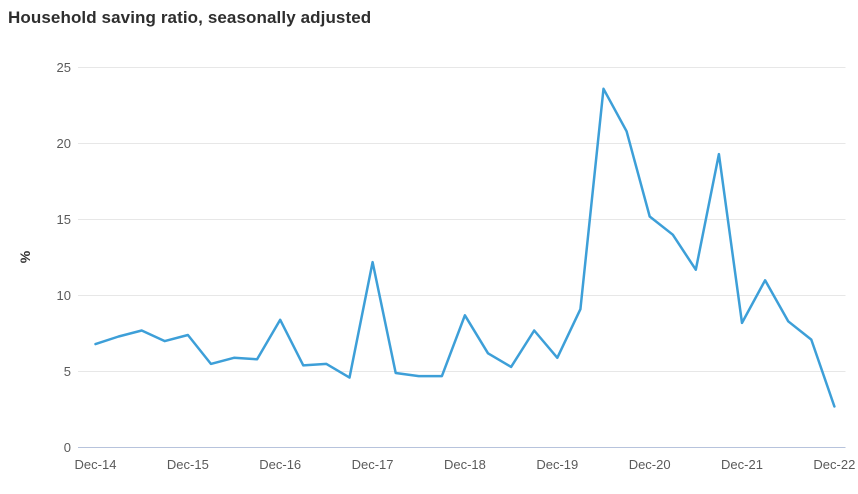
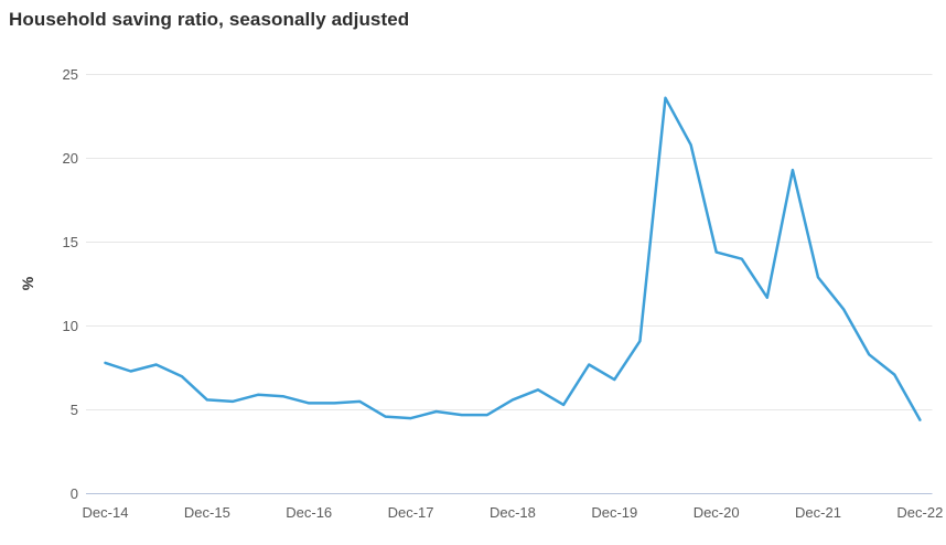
Dec-14: 6.8 -> 7.8
Dec-15: 7.4 -> 5.6
Dec-16: 8.4 -> 5.4
Dec-17: 12.2 -> 4.5
Dec-18: 8.7 -> 5.6
Dec-19: 5.9 -> 6.8
Dec-20: 15.2 -> 14.4
Dec-21: 8.2 -> 12.9
Dec-22: 2.7 -> 4.4
